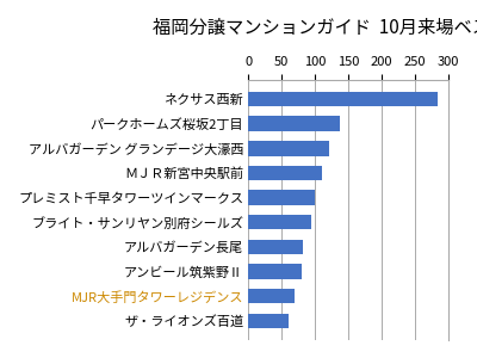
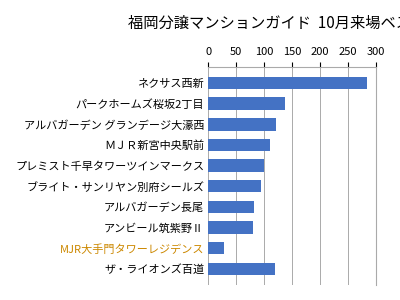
MJR大手門タワーレジデンス: 70 -> 28
ザ・ライオンズ百道: 60 -> 120
